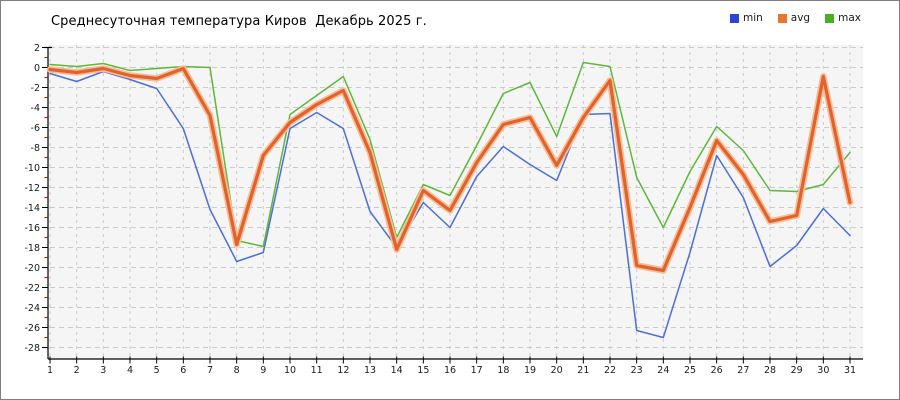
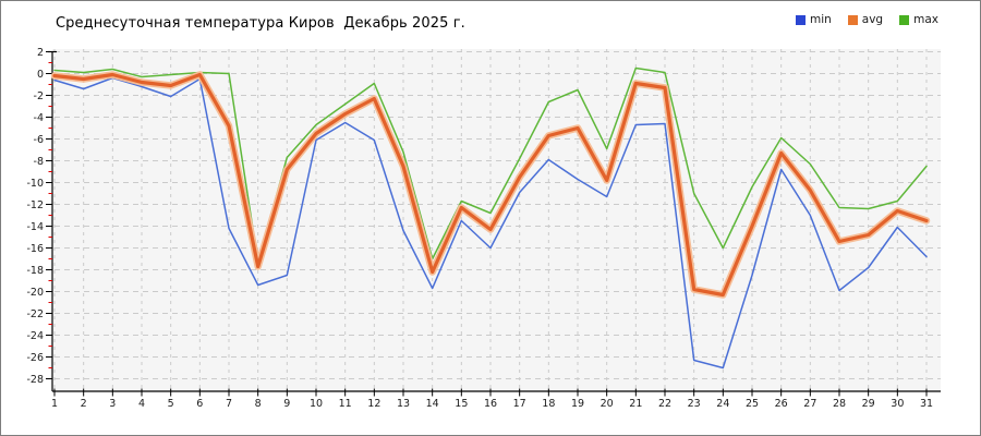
min/6: -6.1 -> -0.5
max/9: -17.9 -> -7.7
min/14: -18.0 -> -19.7
avg/21: -5.0 -> -0.9
avg/30: -0.9 -> -12.6
